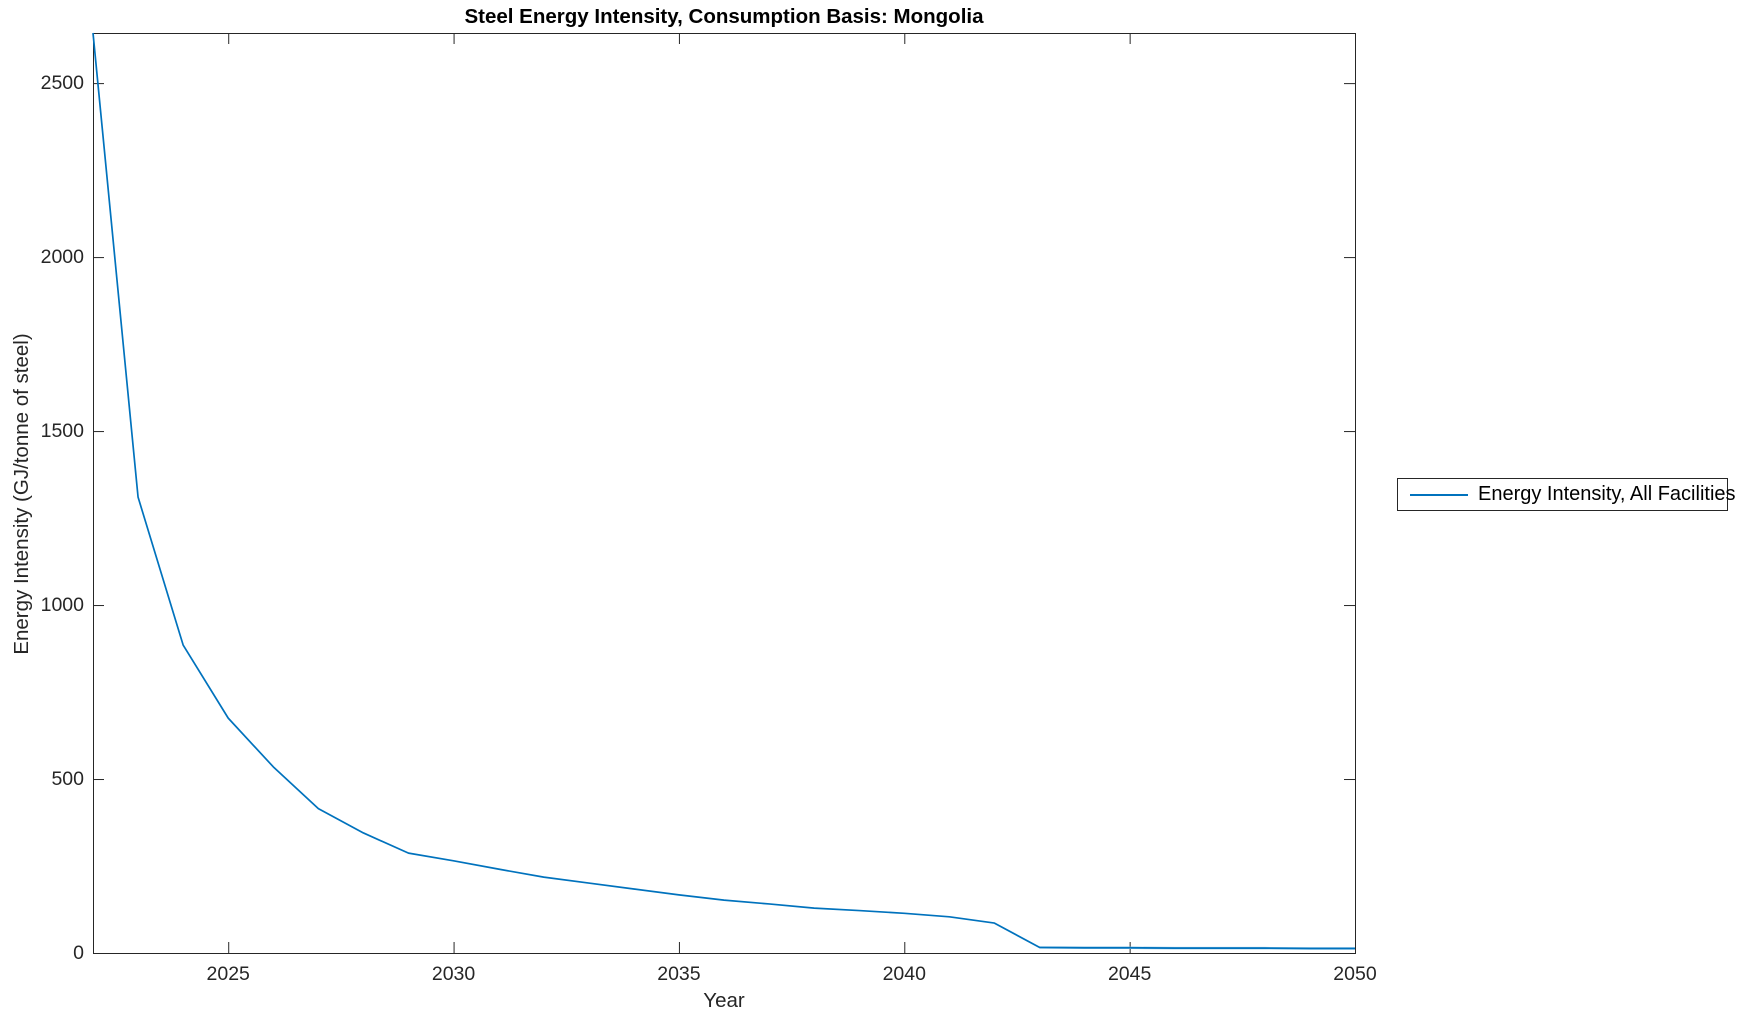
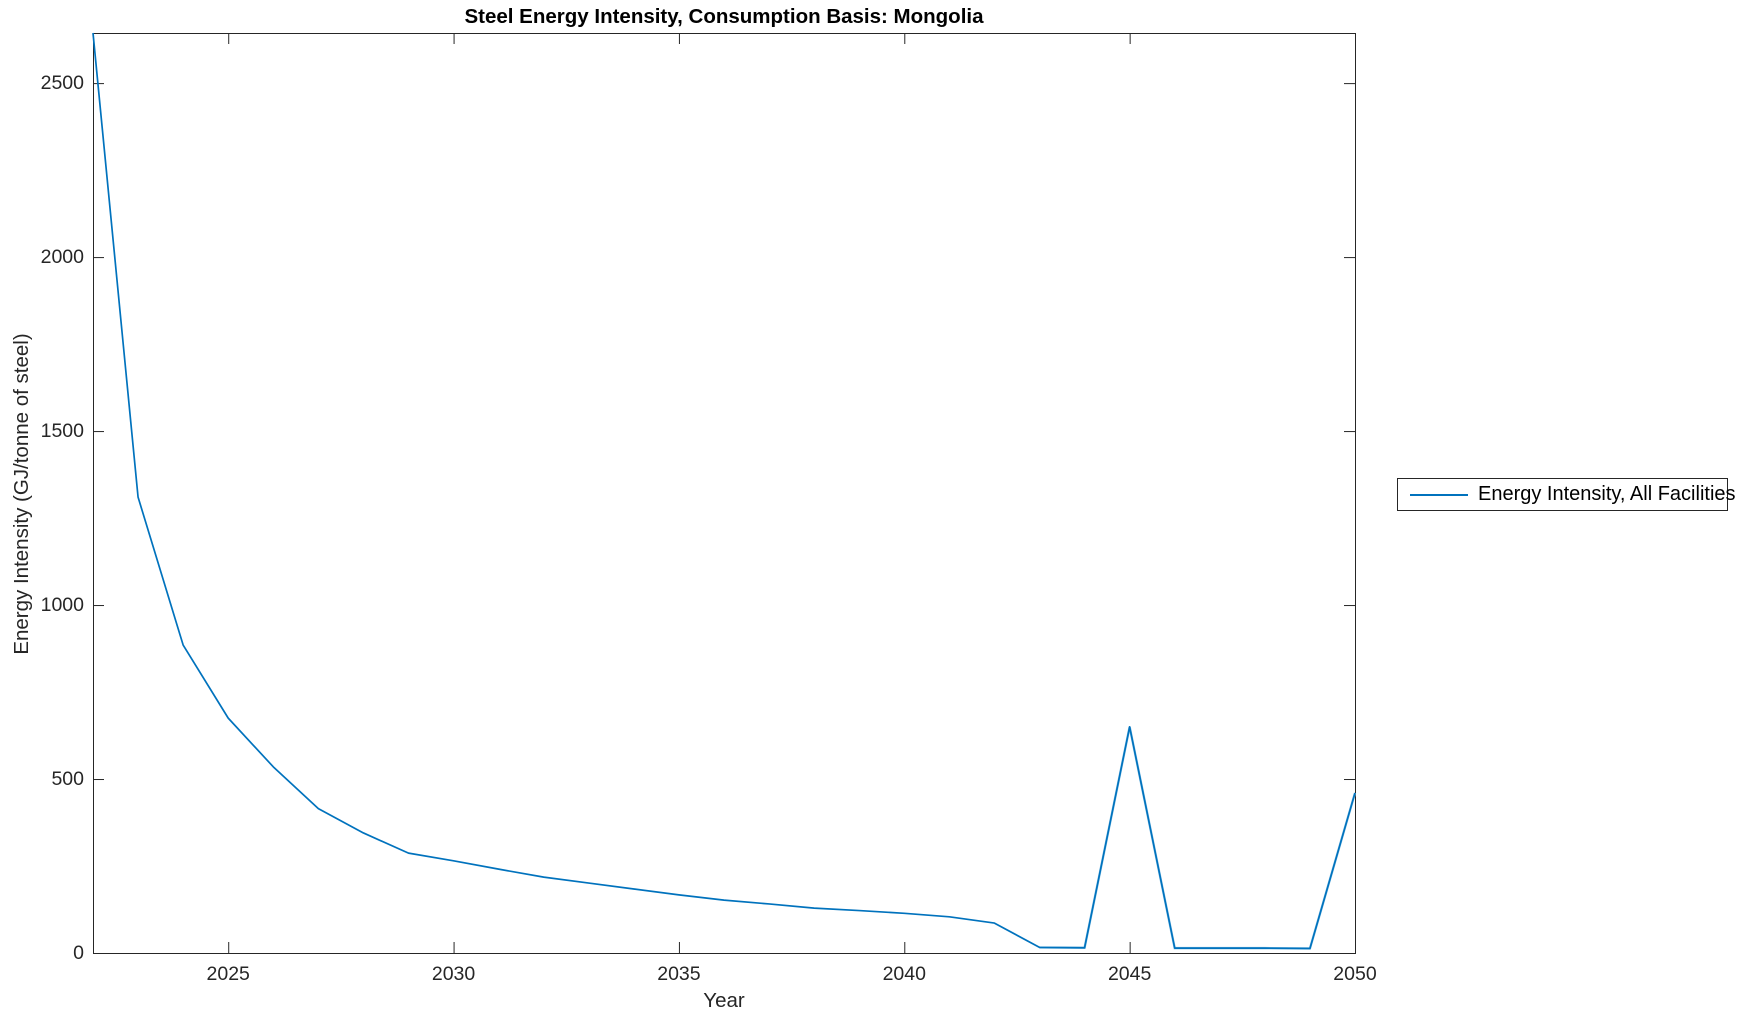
2045: 20 -> 650
2050: 10 -> 460
